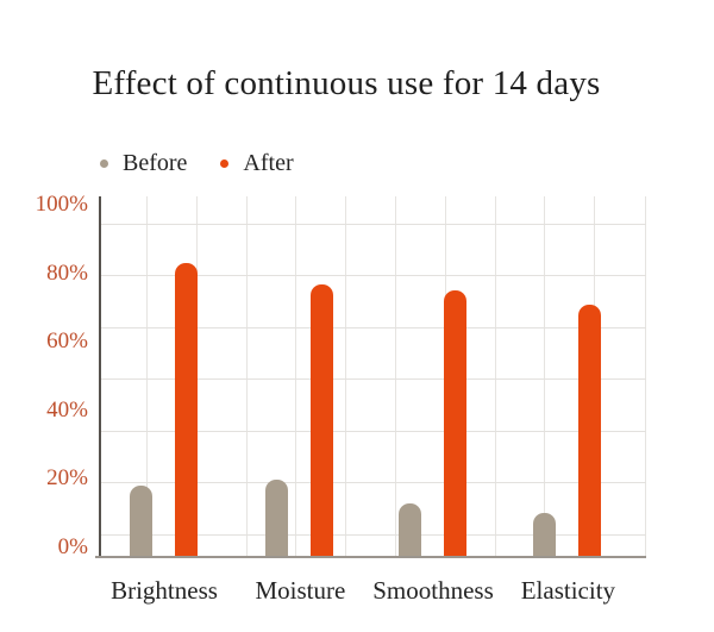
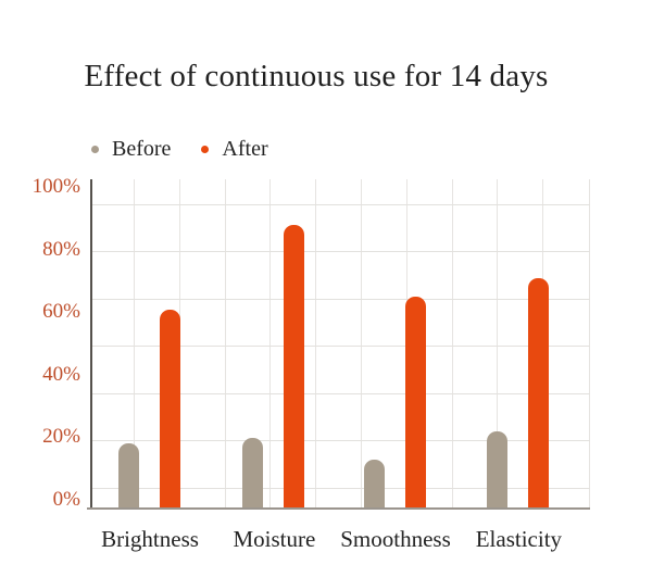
After/Brightness: 83% -> 61%
After/Moisture: 77% -> 88%
After/Smoothness: 75% -> 65%
Before/Elasticity: 10% -> 22%
